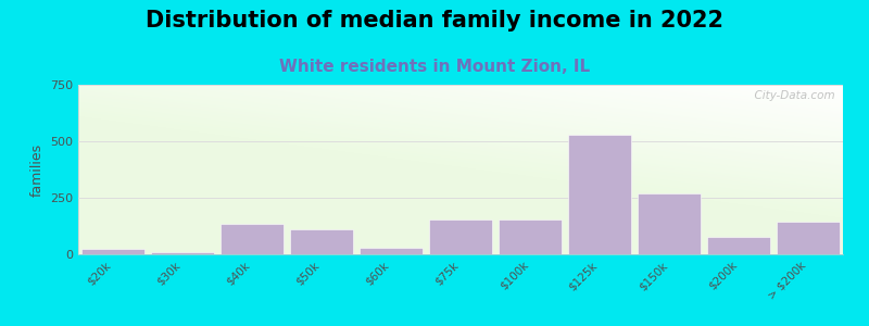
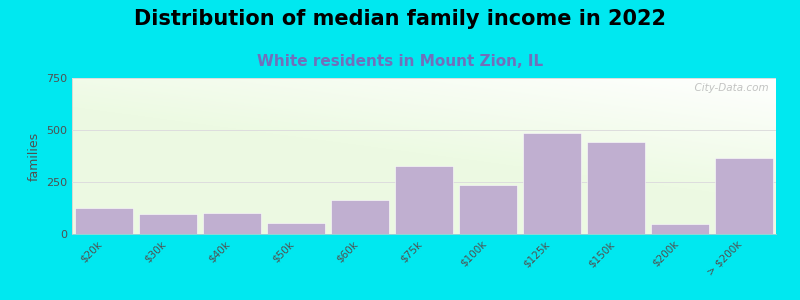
$20k: 22 -> 125
$30k: 8 -> 95
$40k: 135 -> 100
$50k: 110 -> 55
$60k: 28 -> 165
$75k: 155 -> 325
$100k: 155 -> 235
$125k: 530 -> 485
$150k: 270 -> 440
$200k: 75 -> 50
> $200k: 145 -> 365
